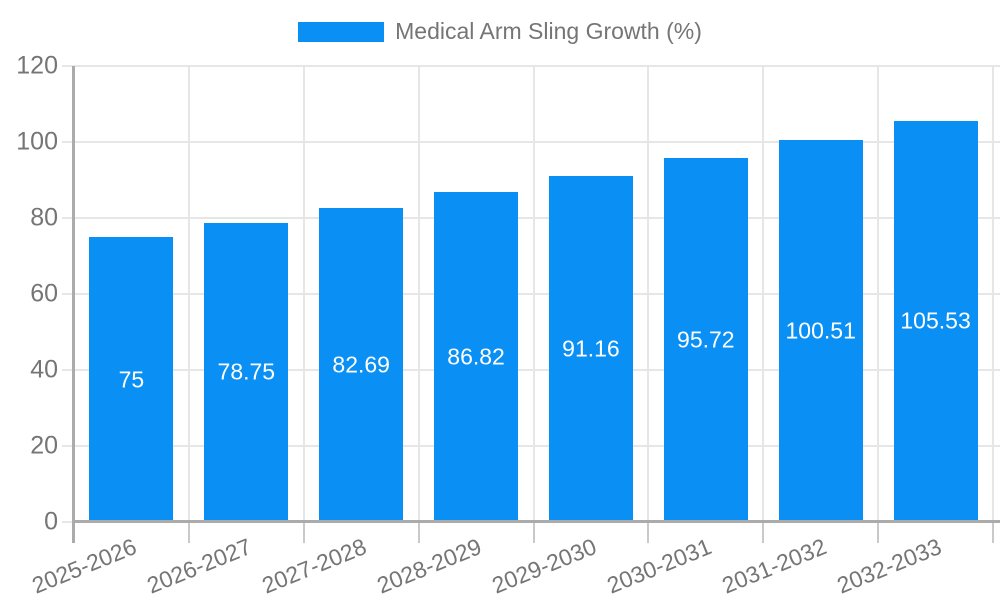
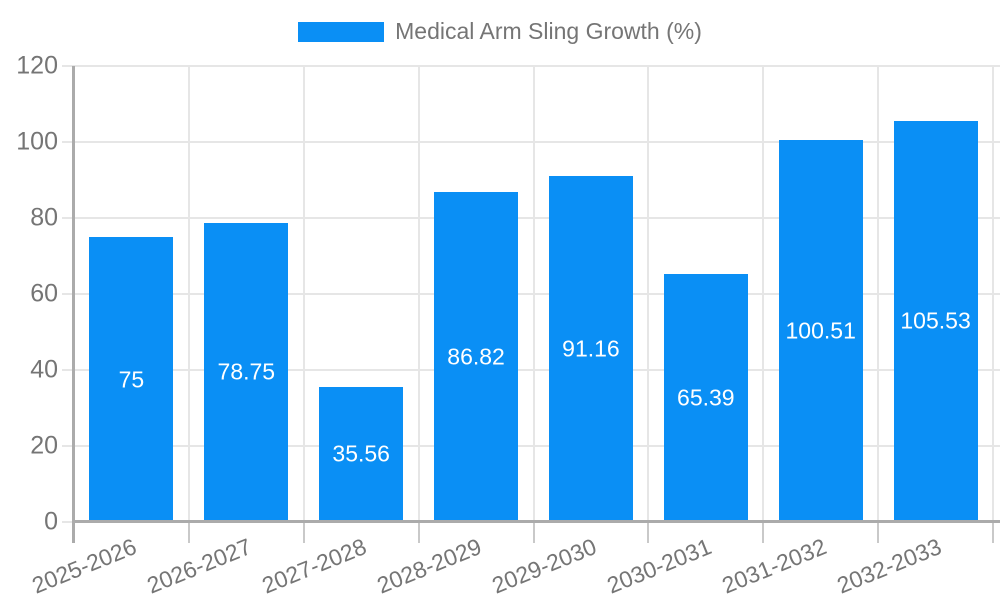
2027-2028: 82.69 -> 35.56
2030-2031: 95.72 -> 65.39
